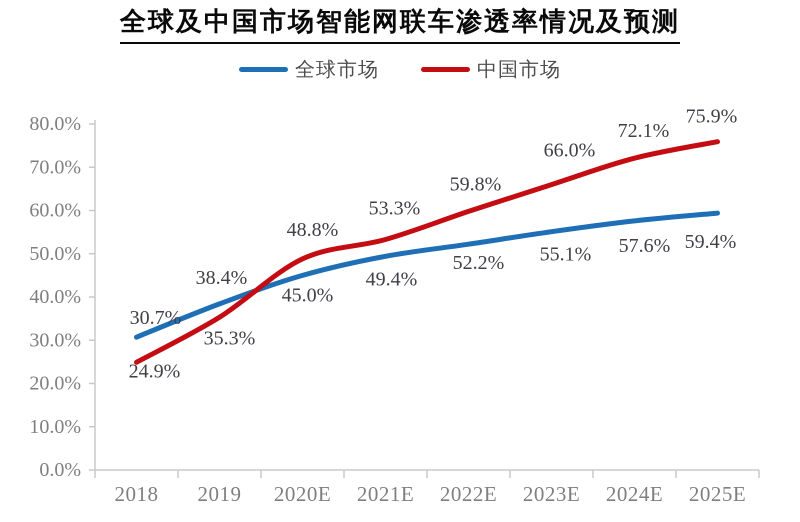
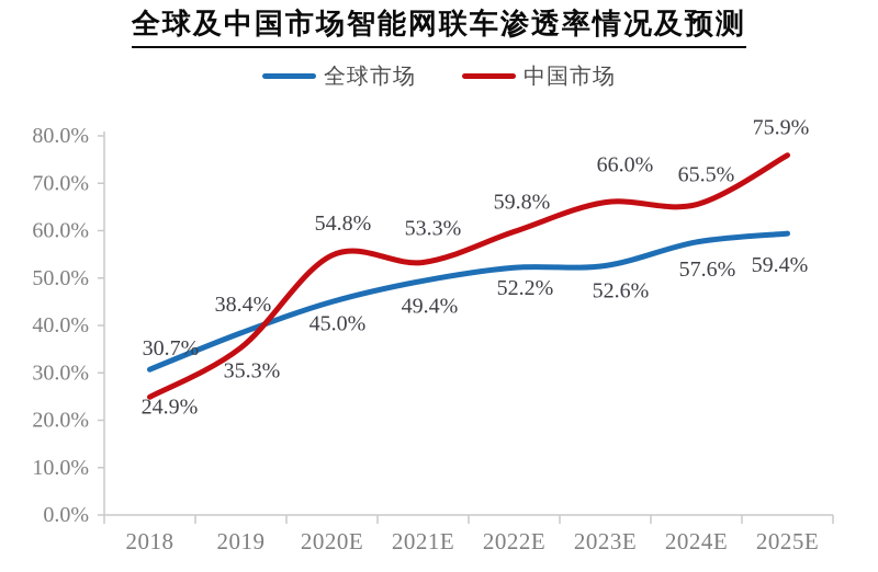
中国市场/2020E: 48.8% -> 54.8%
全球市场/2023E: 55.1% -> 52.6%
中国市场/2024E: 72.1% -> 65.5%
